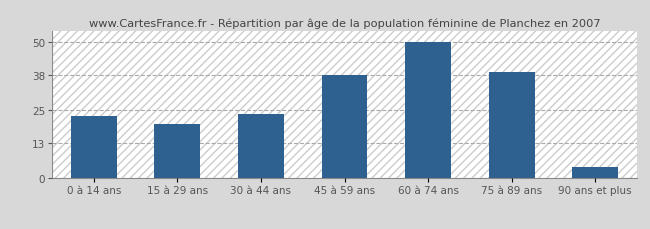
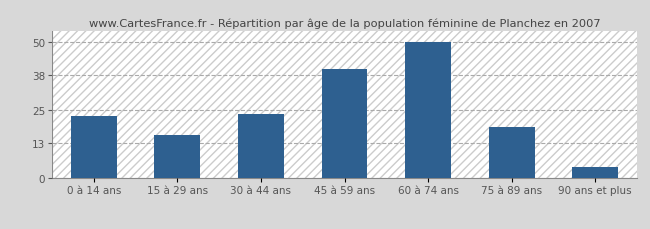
15 à 29 ans: 20.0 -> 16.0
45 à 59 ans: 38.0 -> 40.0
75 à 89 ans: 39.0 -> 19.0
